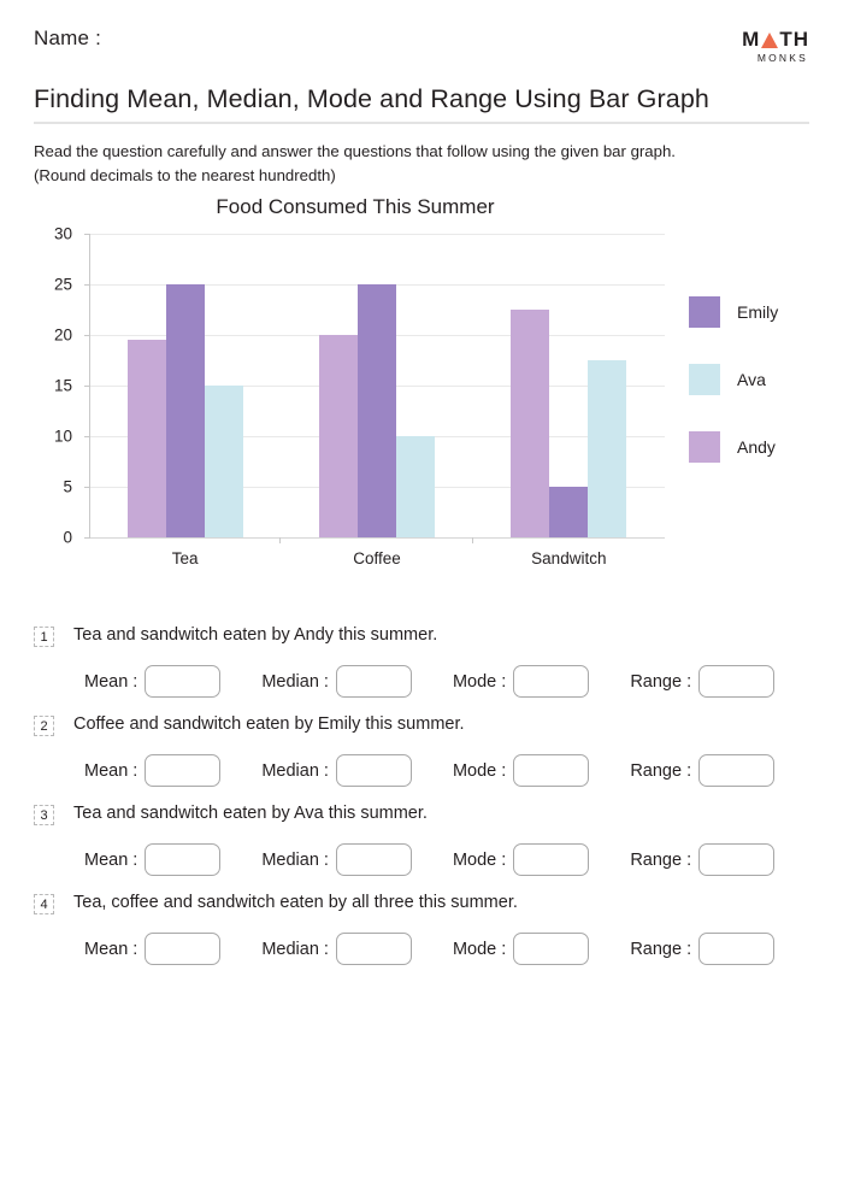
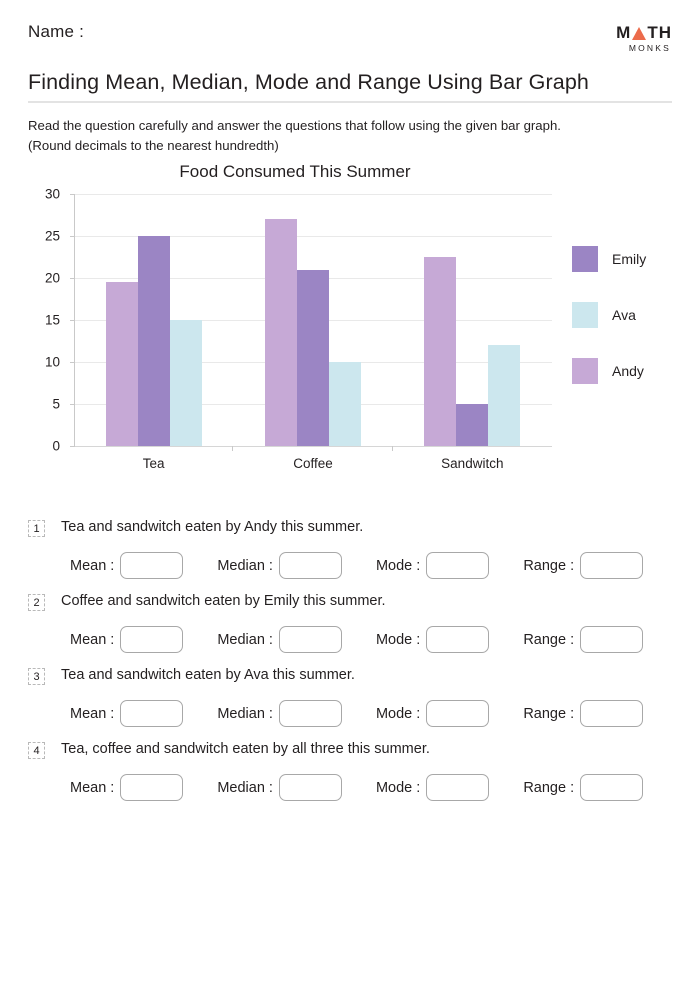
Andy/Coffee: 20 -> 27
Emily/Coffee: 25 -> 21
Ava/Sandwitch: 18 -> 12
